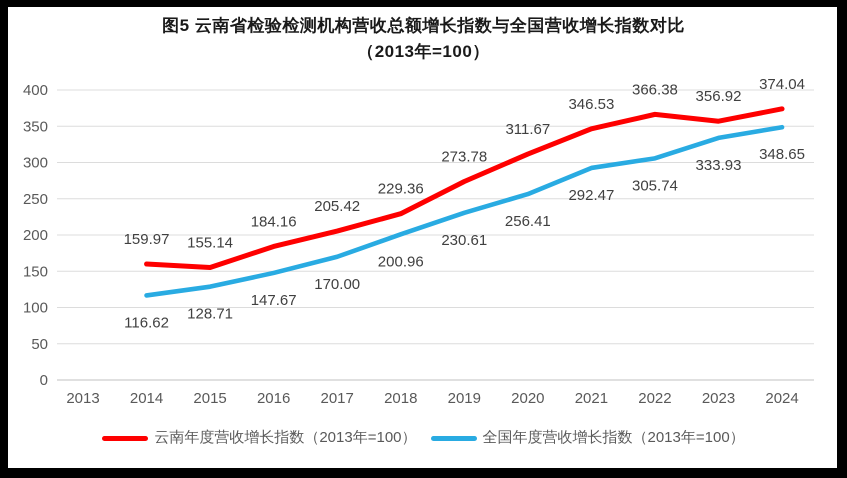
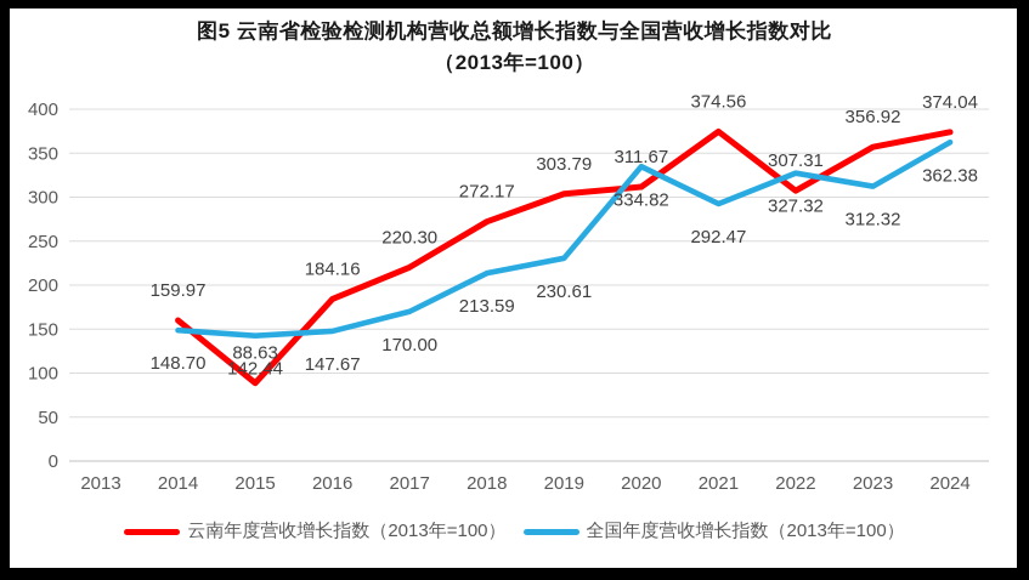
全国年度营收增长指数（2013年=100）/2014: 116.62 -> 148.70
云南年度营收增长指数（2013年=100）/2015: 155.14 -> 88.63
全国年度营收增长指数（2013年=100）/2015: 128.71 -> 142.44
云南年度营收增长指数（2013年=100）/2017: 205.42 -> 220.30
云南年度营收增长指数（2013年=100）/2018: 229.36 -> 272.17
全国年度营收增长指数（2013年=100）/2018: 200.96 -> 213.59
云南年度营收增长指数（2013年=100）/2019: 273.78 -> 303.79
全国年度营收增长指数（2013年=100）/2020: 256.41 -> 334.82
云南年度营收增长指数（2013年=100）/2021: 346.53 -> 374.56
云南年度营收增长指数（2013年=100）/2022: 366.38 -> 307.31
全国年度营收增长指数（2013年=100）/2022: 305.74 -> 327.32
全国年度营收增长指数（2013年=100）/2023: 333.93 -> 312.32
全国年度营收增长指数（2013年=100）/2024: 348.65 -> 362.38
